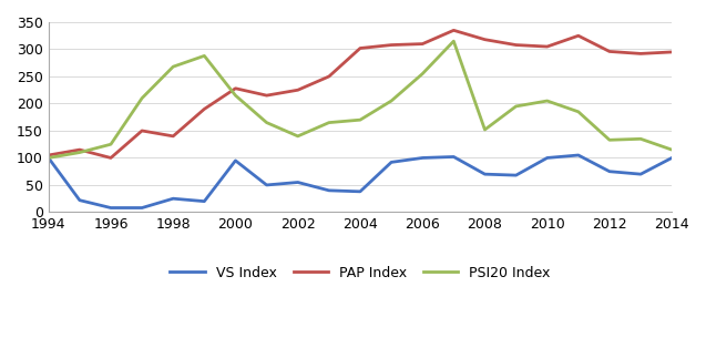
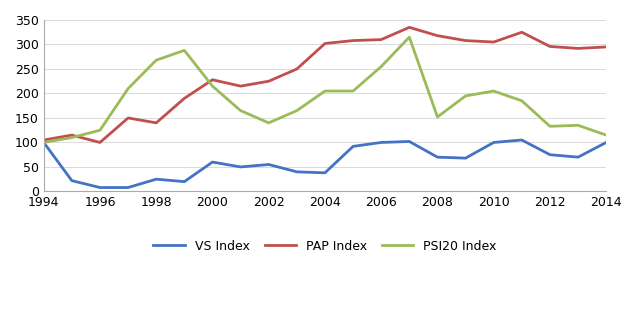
VS Index/2000: 95 -> 60
PSI20 Index/2004: 170 -> 205
